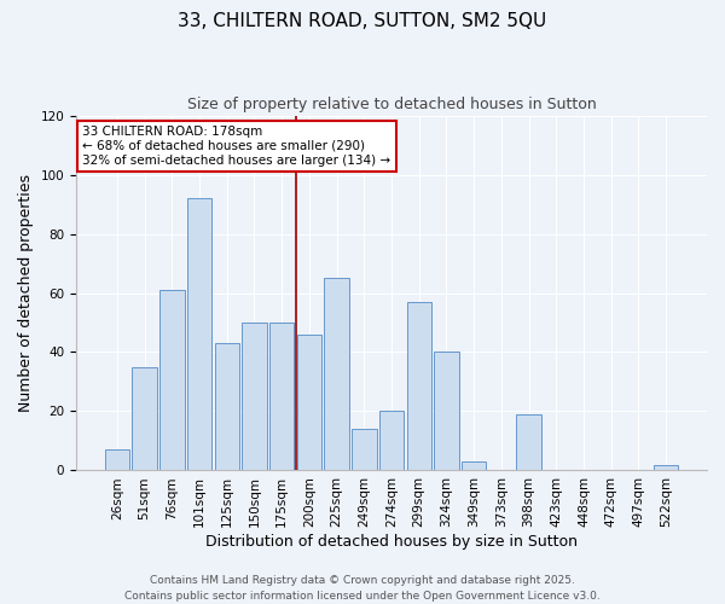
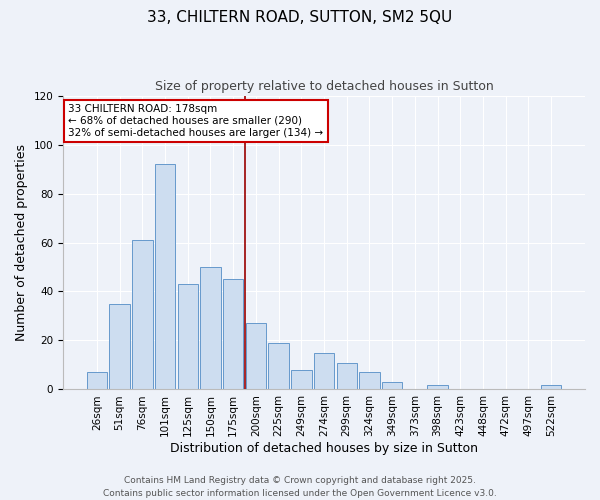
175sqm: 50 -> 45
200sqm: 46 -> 27
225sqm: 65 -> 19
249sqm: 14 -> 8
274sqm: 20 -> 15
299sqm: 57 -> 11
324sqm: 40 -> 7
398sqm: 19 -> 2
